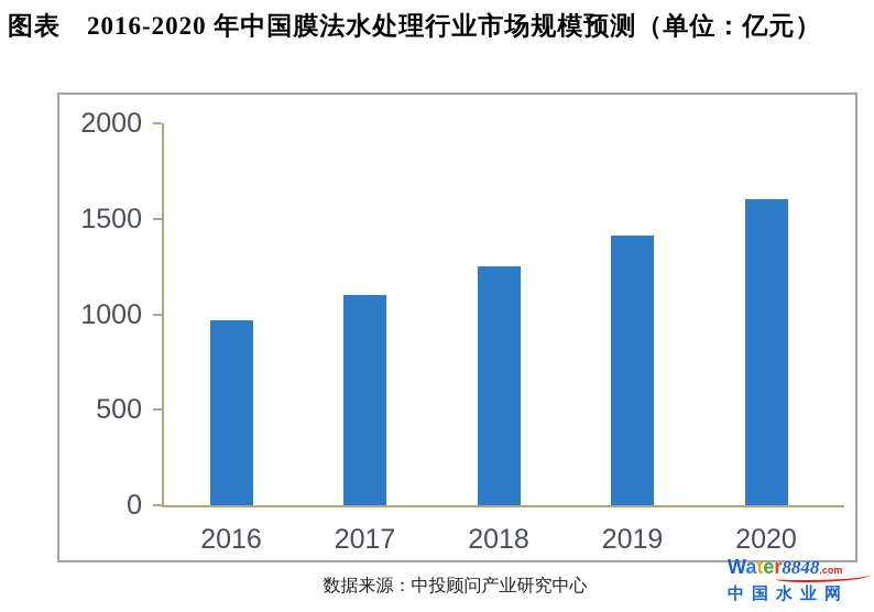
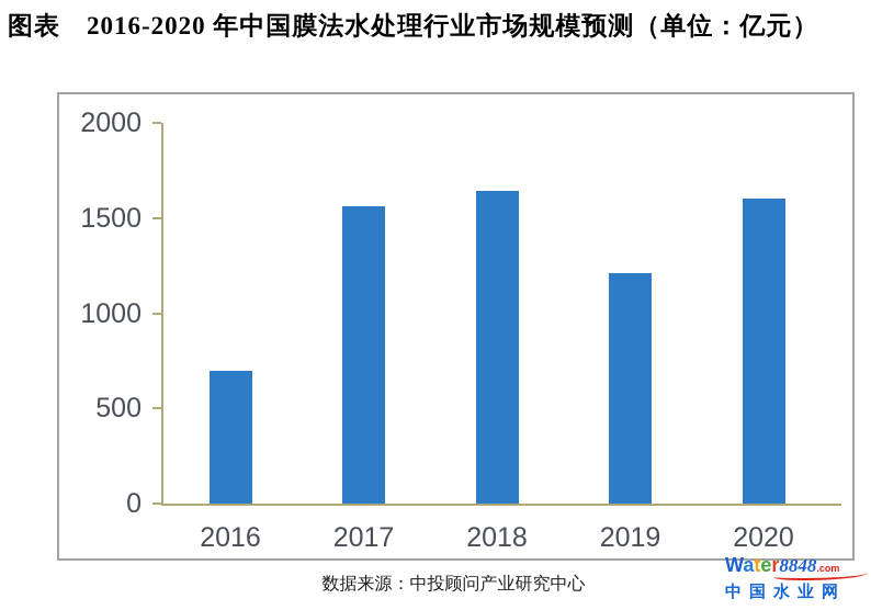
2016: 970 -> 700
2017: 1100 -> 1560
2018: 1250 -> 1640
2019: 1410 -> 1210
